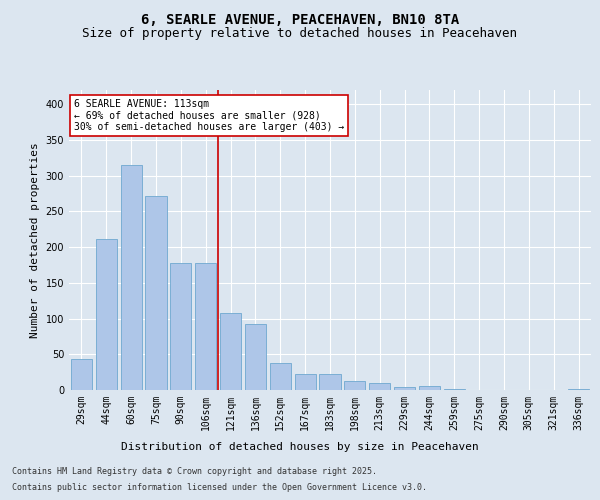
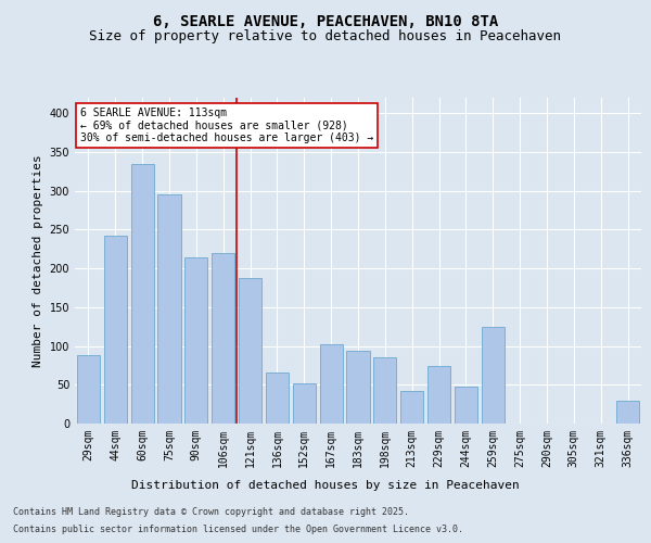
29sqm: 43 -> 88
44sqm: 211 -> 242
60sqm: 315 -> 334
75sqm: 272 -> 296
90sqm: 178 -> 214
106sqm: 178 -> 220
121sqm: 108 -> 188
136sqm: 92 -> 66
152sqm: 38 -> 52
167sqm: 22 -> 102
183sqm: 22 -> 94
198sqm: 13 -> 86
213sqm: 10 -> 42
229sqm: 4 -> 74
244sqm: 5 -> 48
259sqm: 1 -> 124
336sqm: 2 -> 30
